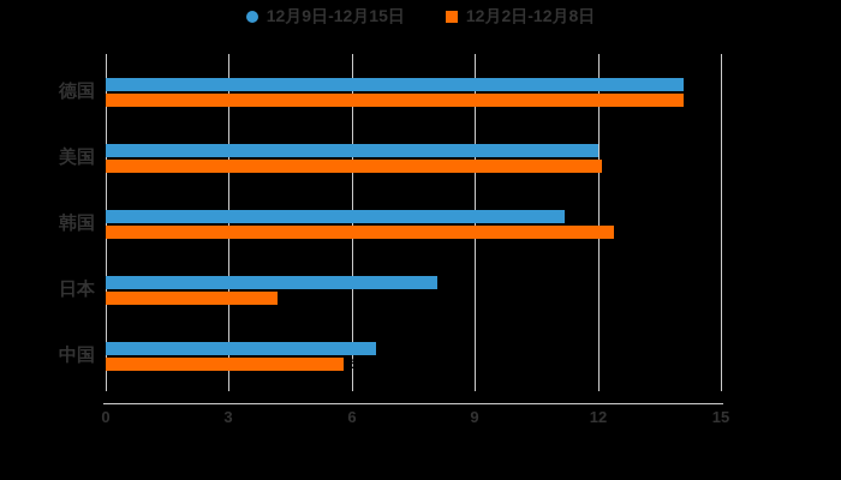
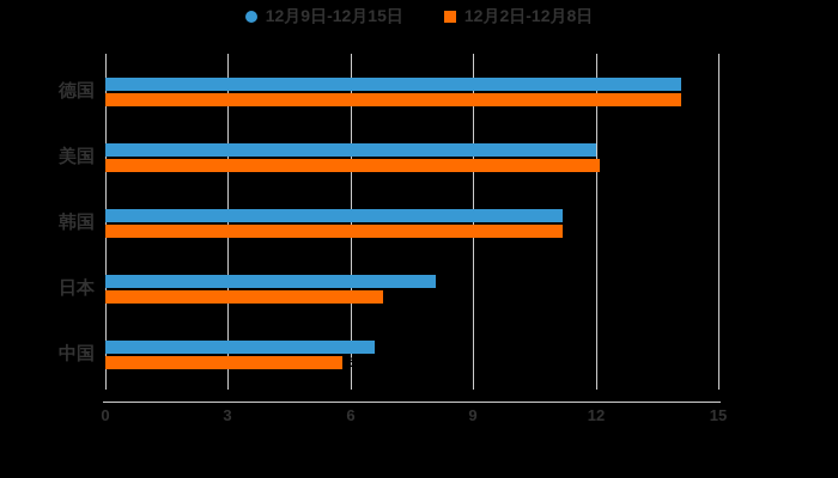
12月2日-12月8日/韩国: 12.4 -> 11.2
12月2日-12月8日/日本: 4.2 -> 6.8
